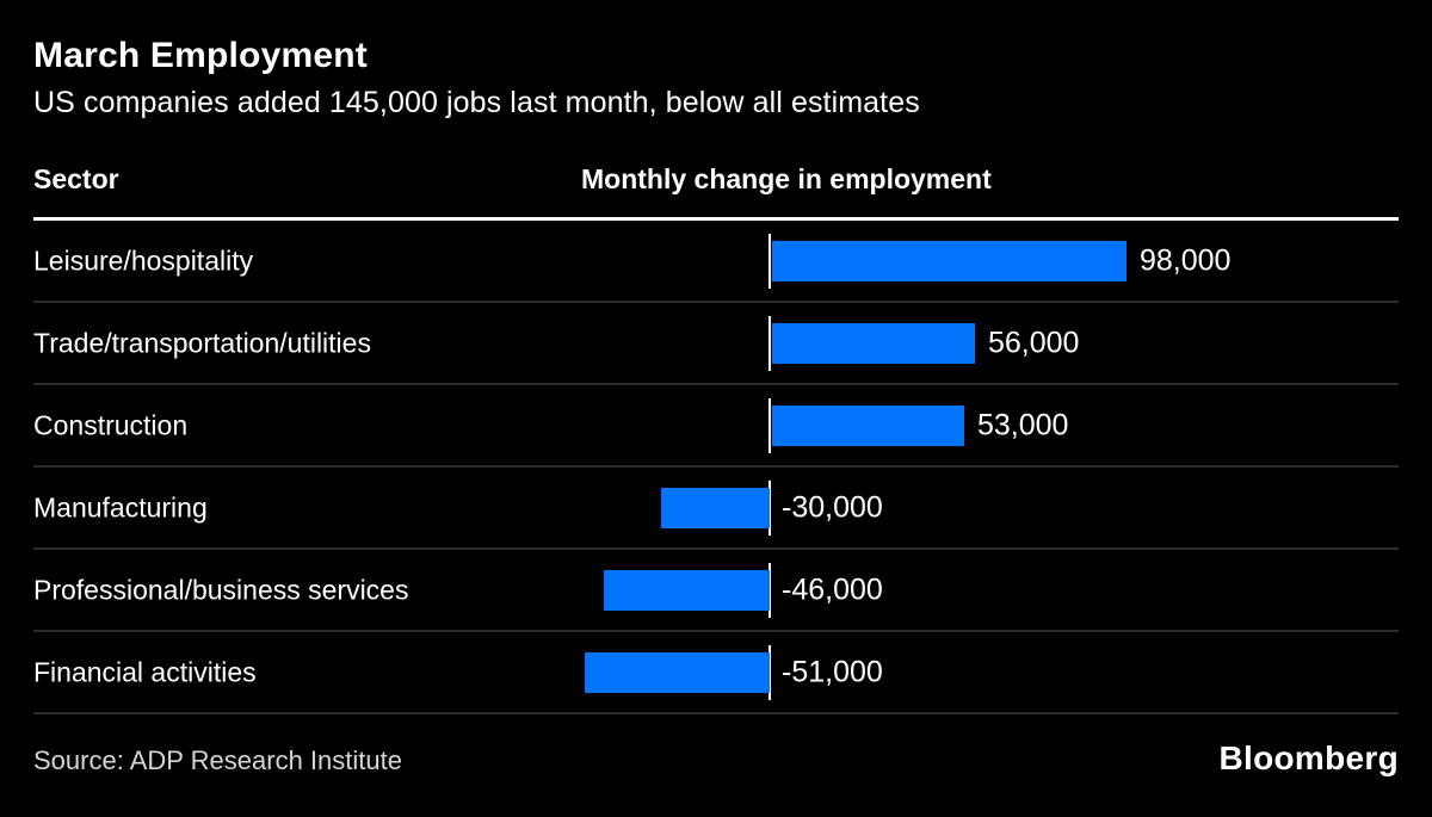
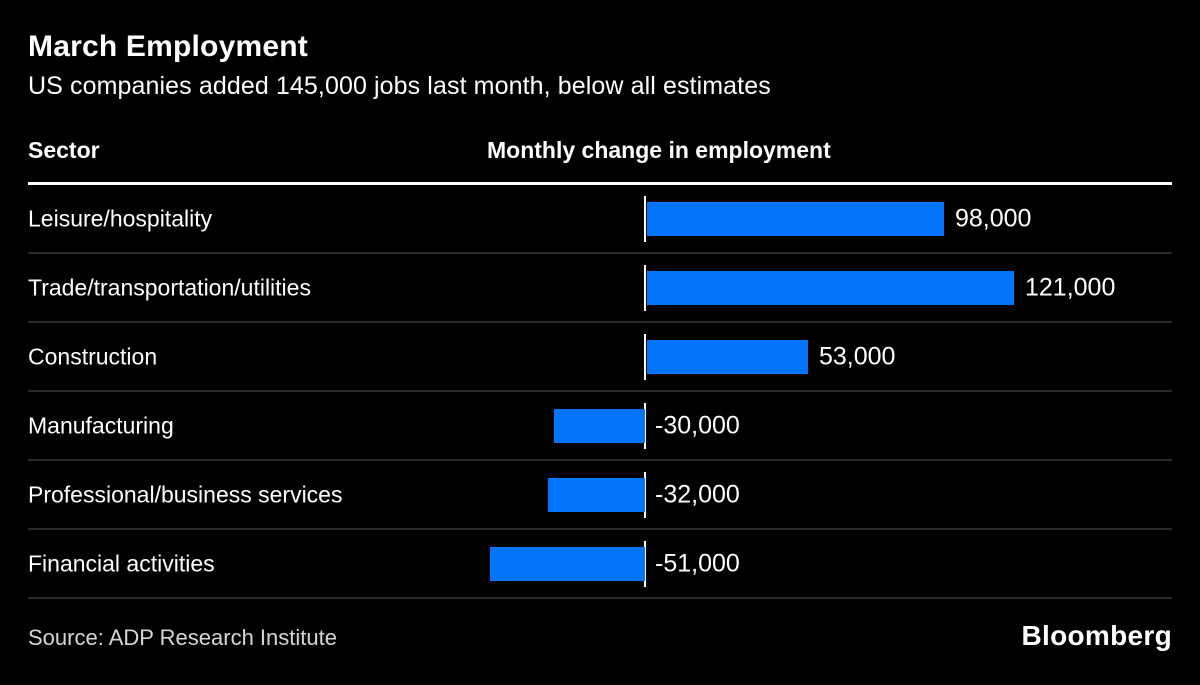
Trade/transportation/utilities: 56,000 -> 121,000
Professional/business services: -46,000 -> -32,000
